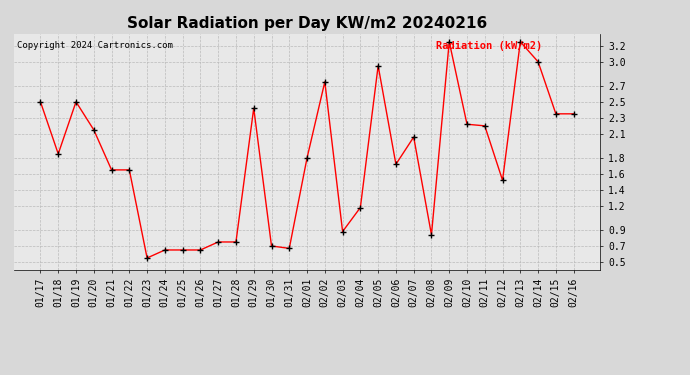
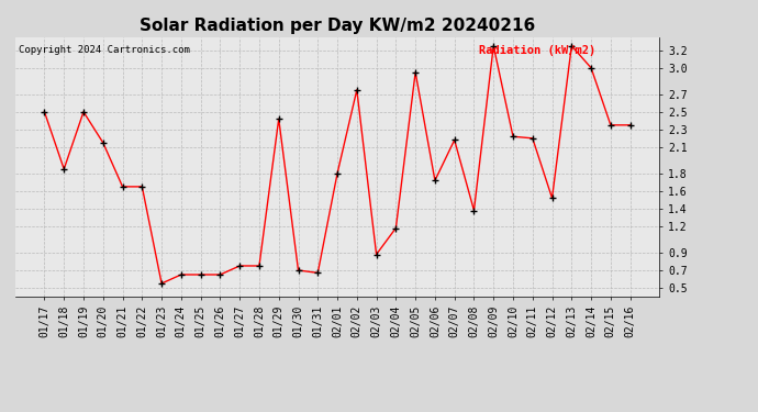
02/07: 2.06 -> 2.18
02/08: 0.84 -> 1.38
